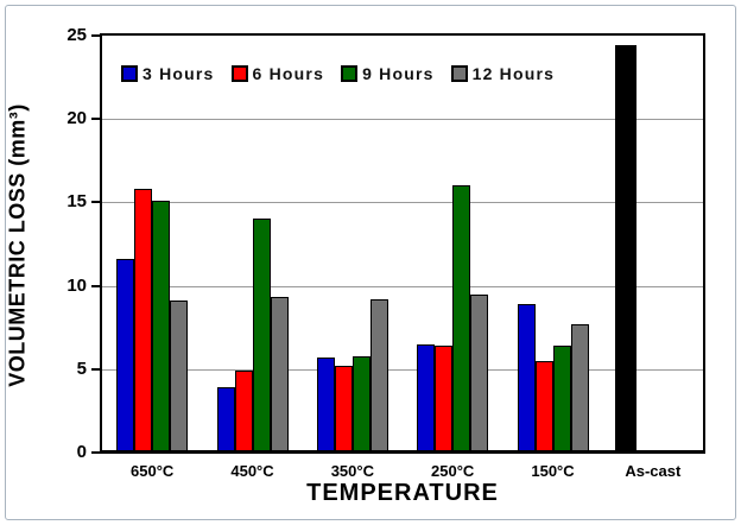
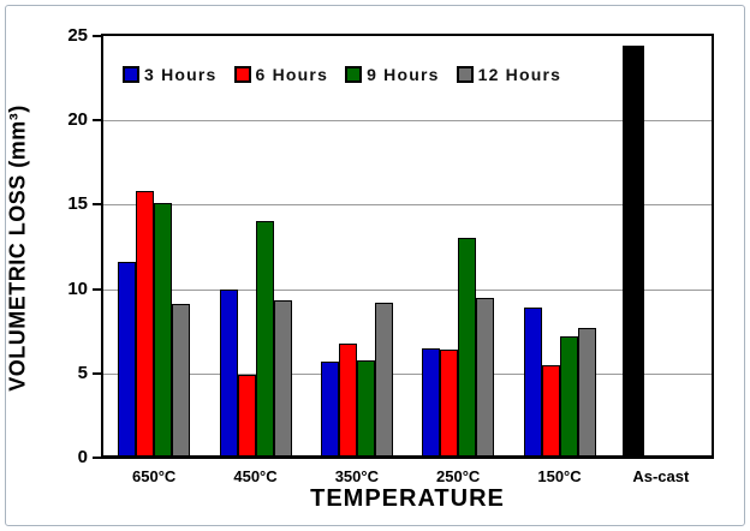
3 Hours/450°C: 3.9 -> 10.0
6 Hours/350°C: 5.2 -> 6.8
9 Hours/250°C: 16.0 -> 13.0
9 Hours/150°C: 6.4 -> 7.2
